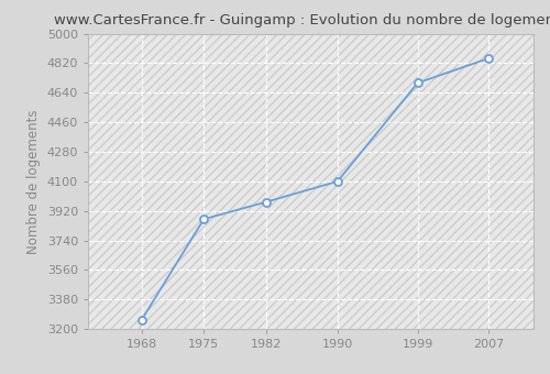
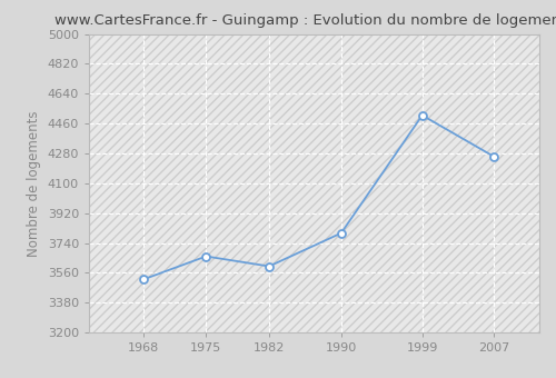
1968: 3260 -> 3520
1975: 3870 -> 3660
1982: 3980 -> 3600
1990: 4100 -> 3800
1999: 4700 -> 4510
2007: 4850 -> 4260
